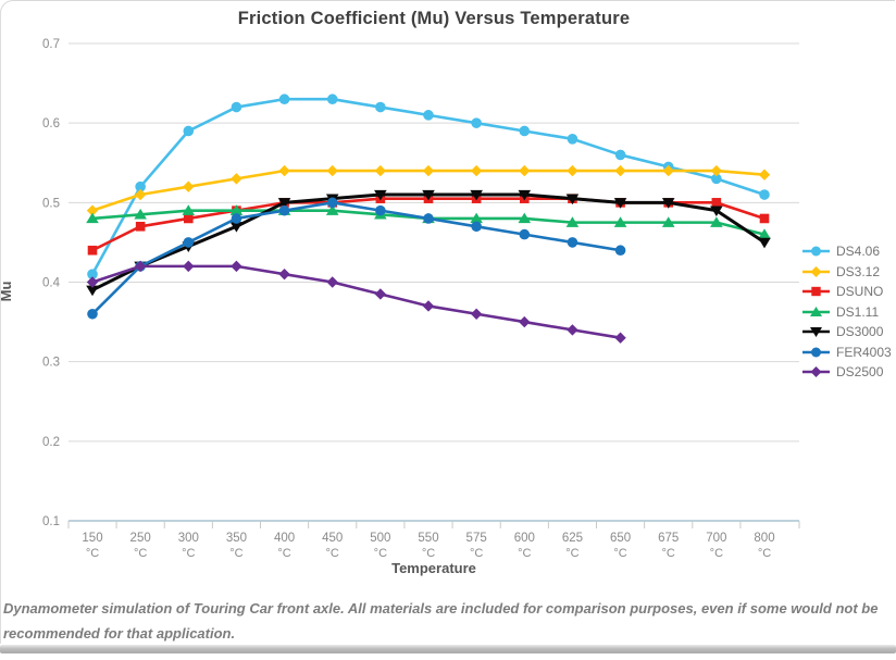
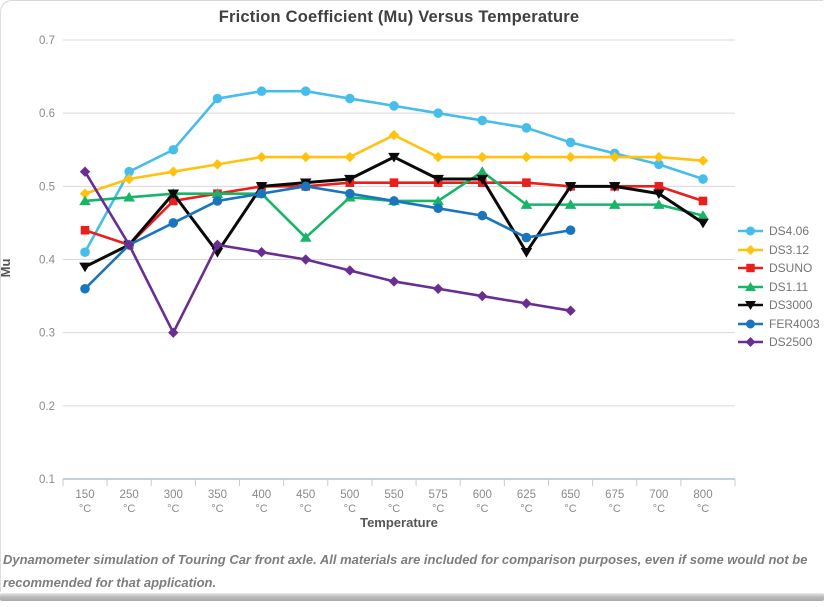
DS2500/150: 0.40 -> 0.52
DSUNO/250: 0.47 -> 0.42
DS4.06/300: 0.59 -> 0.55
DS3000/300: 0.45 -> 0.49
DS2500/300: 0.42 -> 0.30
DS3000/350: 0.47 -> 0.41
DS1.11/450: 0.49 -> 0.43
DS3.12/550: 0.54 -> 0.57
DS3000/550: 0.51 -> 0.54
DS1.11/600: 0.48 -> 0.52
DS3000/625: 0.51 -> 0.41
FER4003/625: 0.45 -> 0.43
